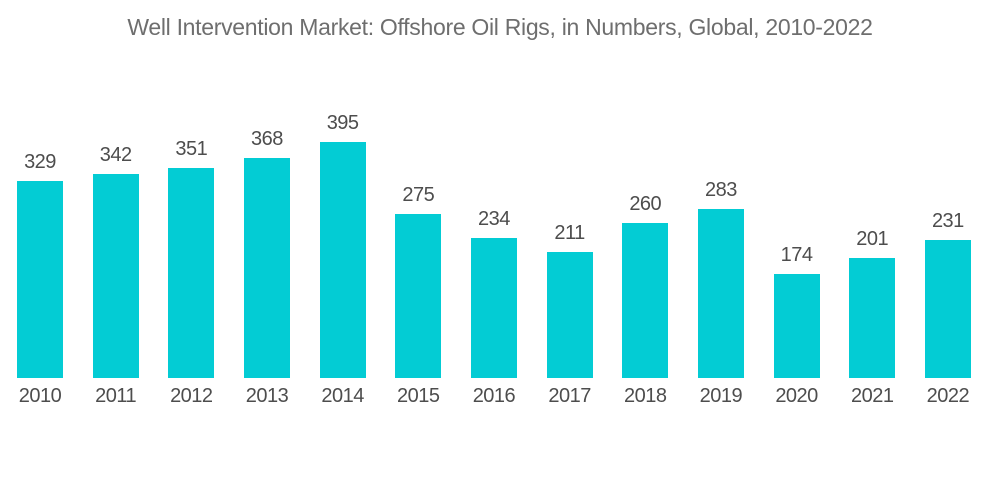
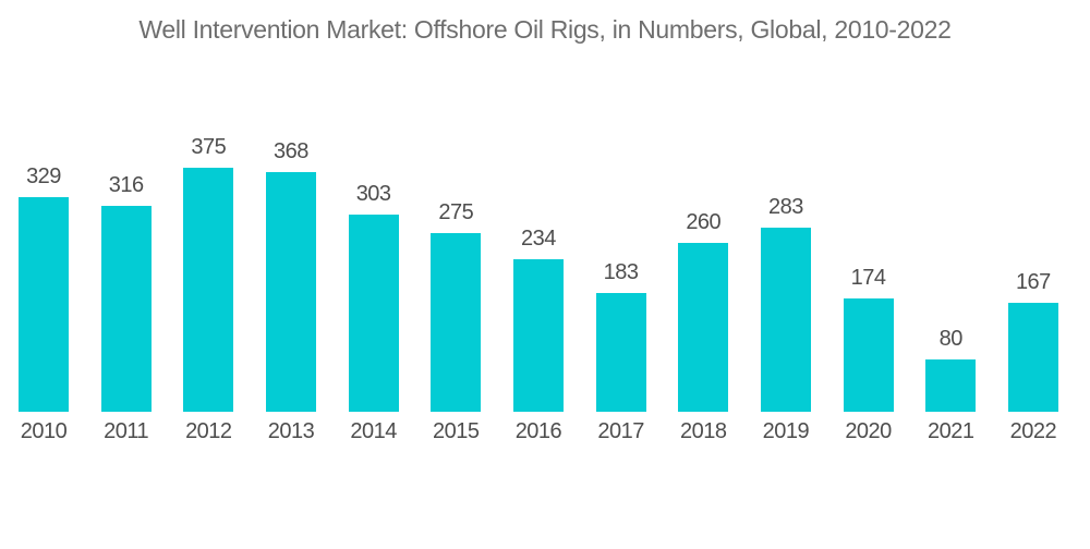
2011: 342 -> 316
2012: 351 -> 375
2014: 395 -> 303
2017: 211 -> 183
2021: 201 -> 80
2022: 231 -> 167
